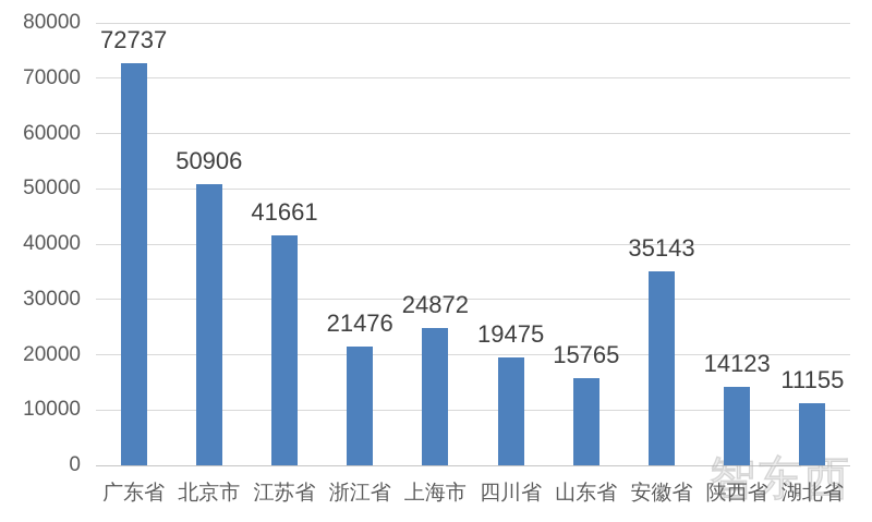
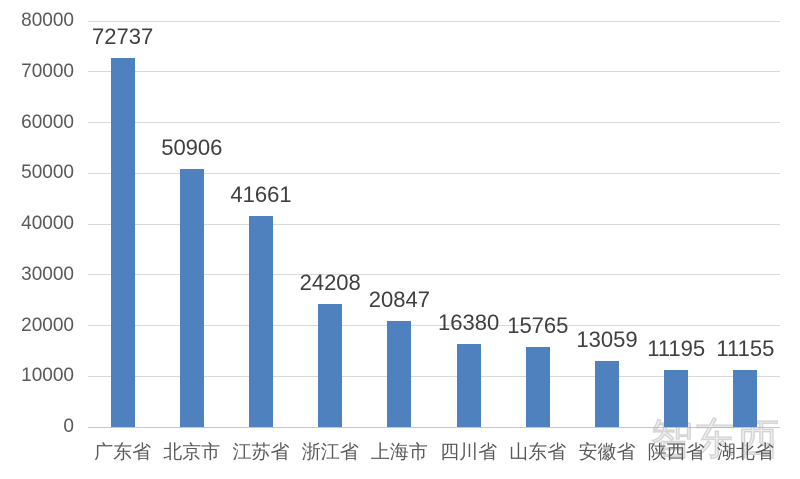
浙江省: 21476 -> 24208
上海市: 24872 -> 20847
四川省: 19475 -> 16380
安徽省: 35143 -> 13059
陕西省: 14123 -> 11195
